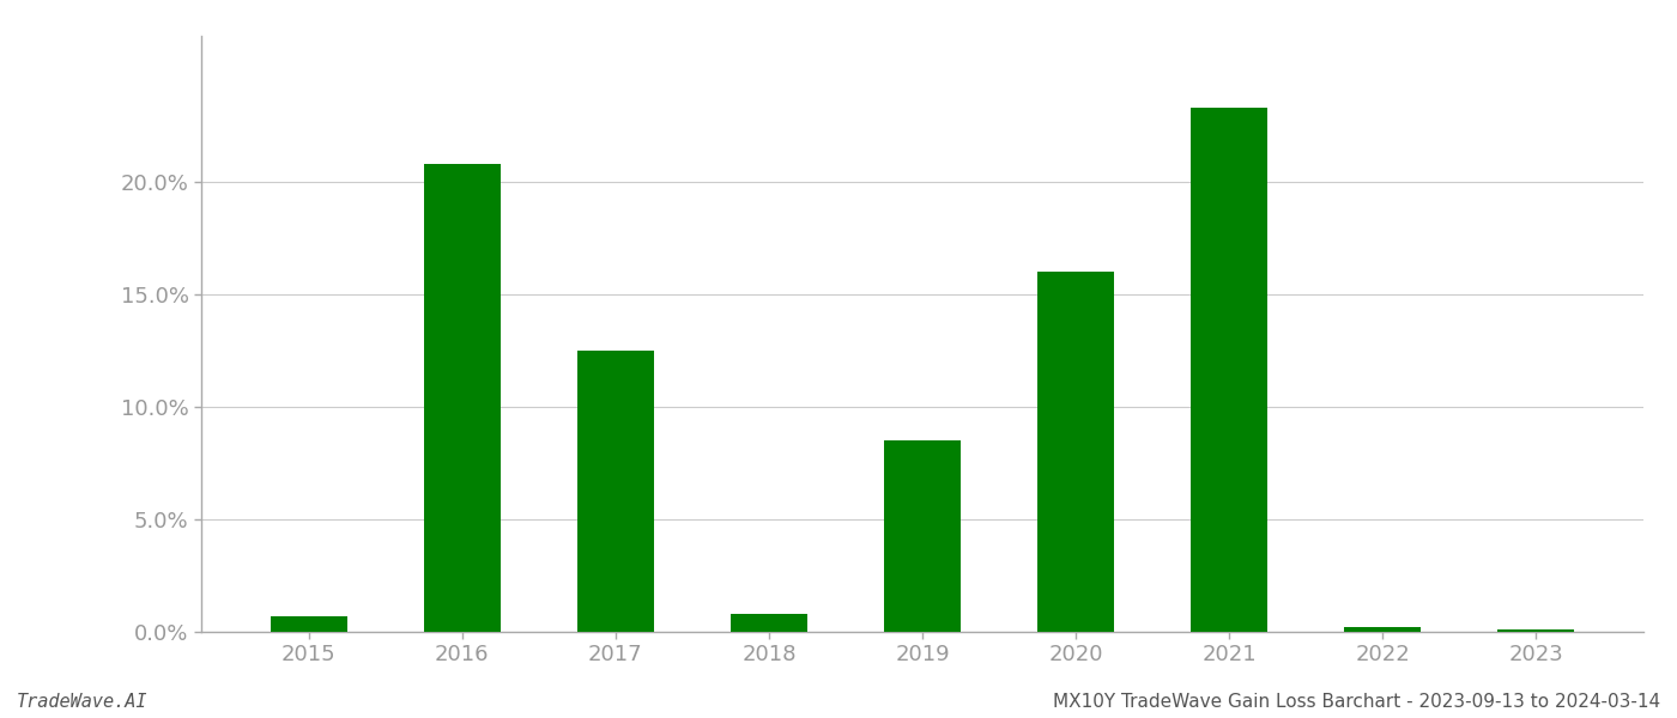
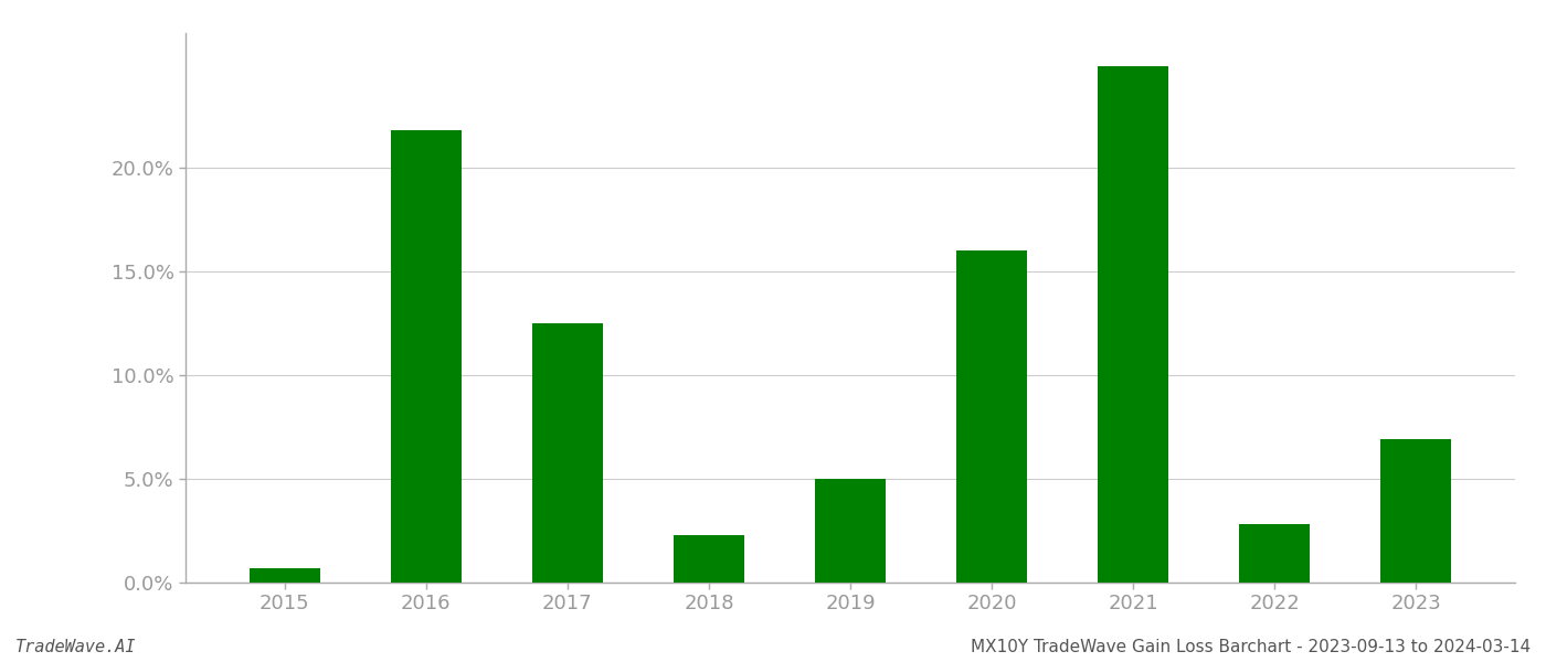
2016: 20.8% -> 21.8%
2018: 0.8% -> 2.3%
2019: 8.5% -> 5.0%
2021: 23.3% -> 24.9%
2022: 0.2% -> 2.8%
2023: 0.1% -> 6.9%
